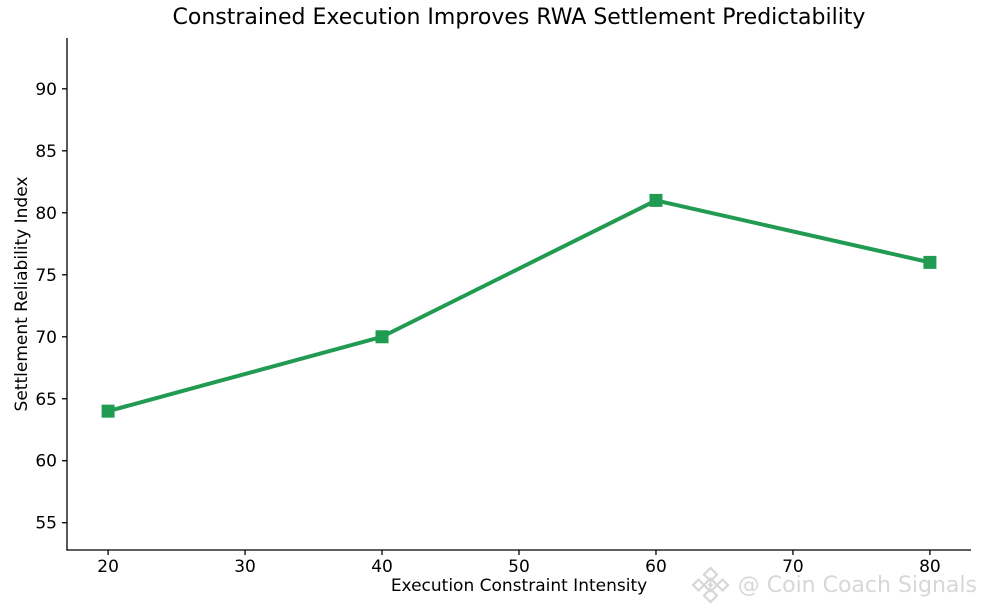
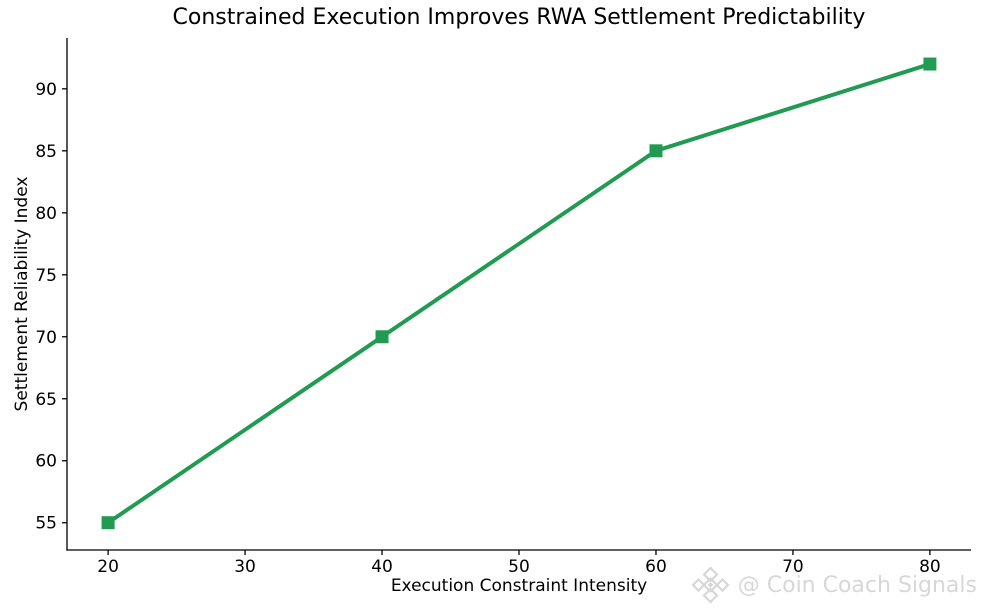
20: 64 -> 55
60: 81 -> 85
80: 76 -> 92
